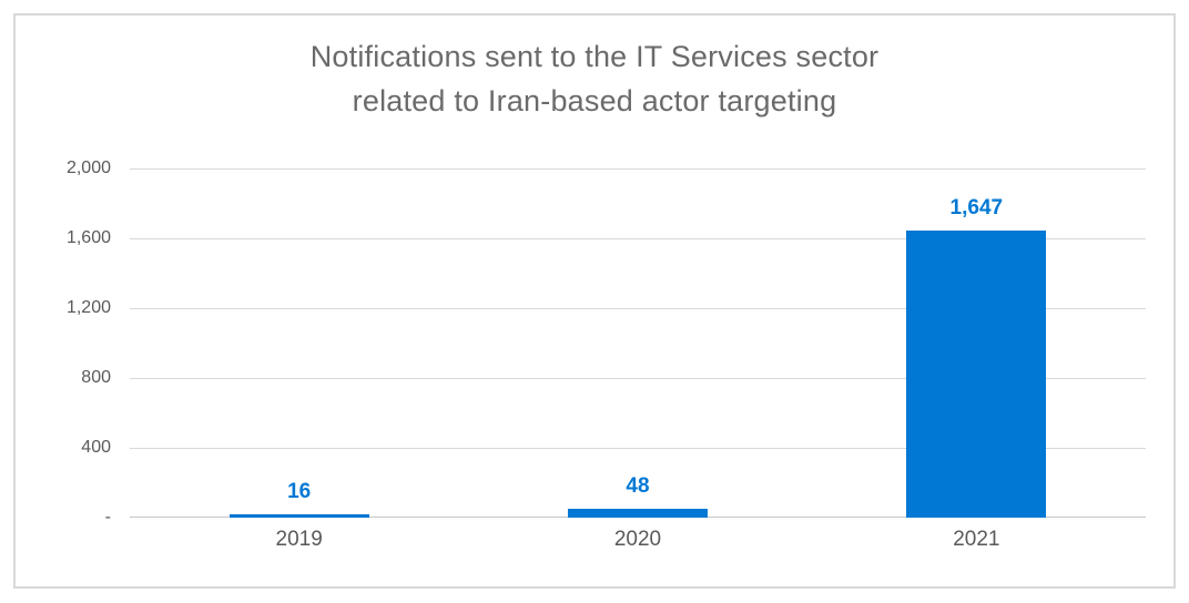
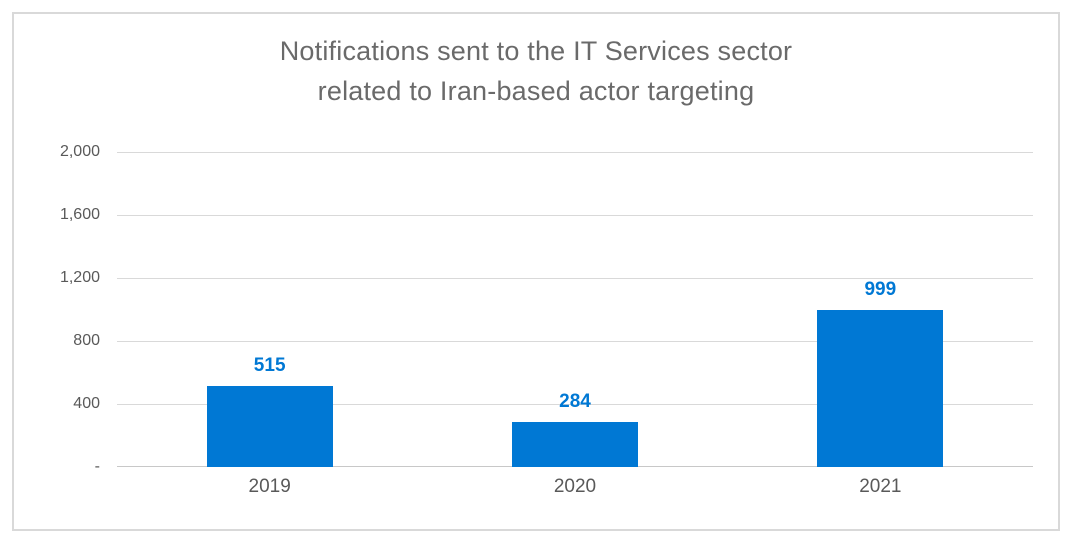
2019: 16 -> 515
2020: 48 -> 284
2021: 1,647 -> 999
